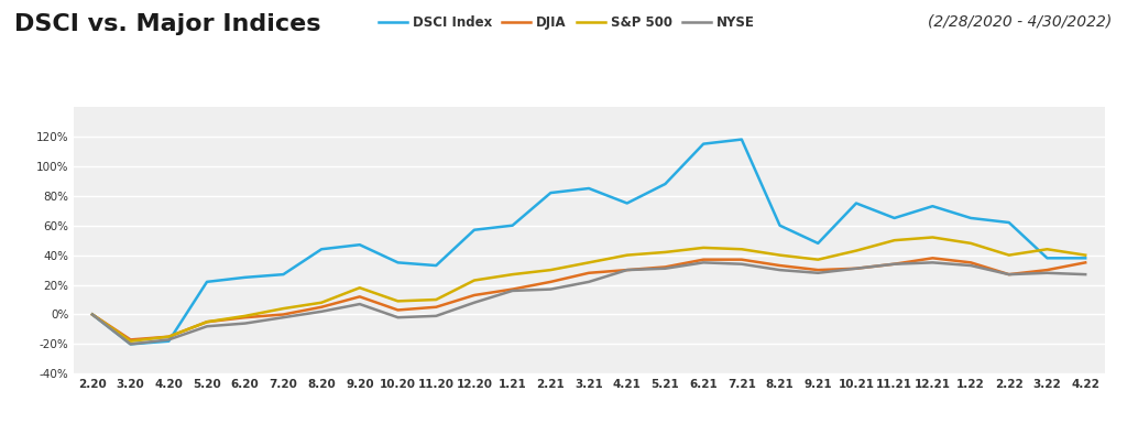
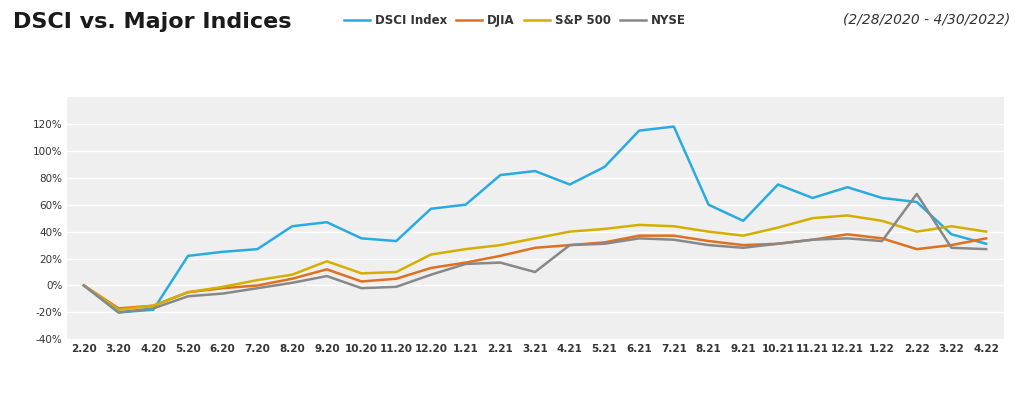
NYSE/3.21: 22% -> 10%
NYSE/2.22: 27% -> 68%
DSCI Index/4.22: 38% -> 31%
